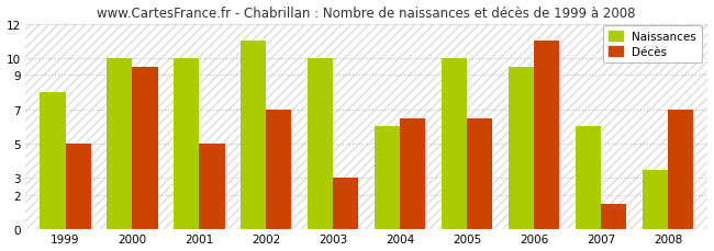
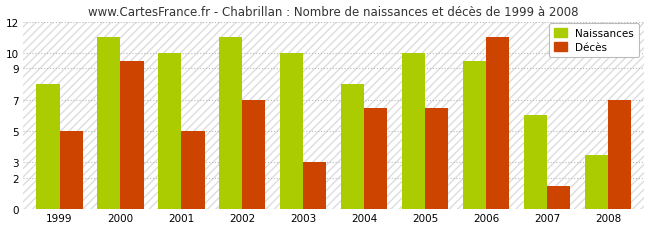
Naissances/2000: 10.0 -> 11.0
Naissances/2004: 6.0 -> 8.0
